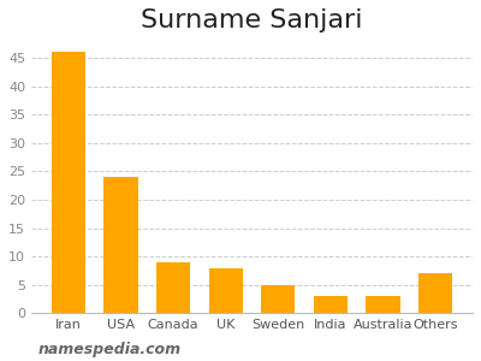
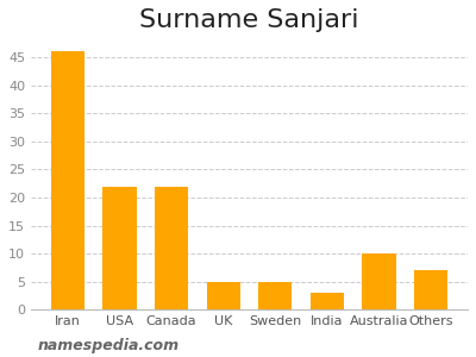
USA: 24 -> 22
Canada: 9 -> 22
UK: 8 -> 5
Australia: 3 -> 10
